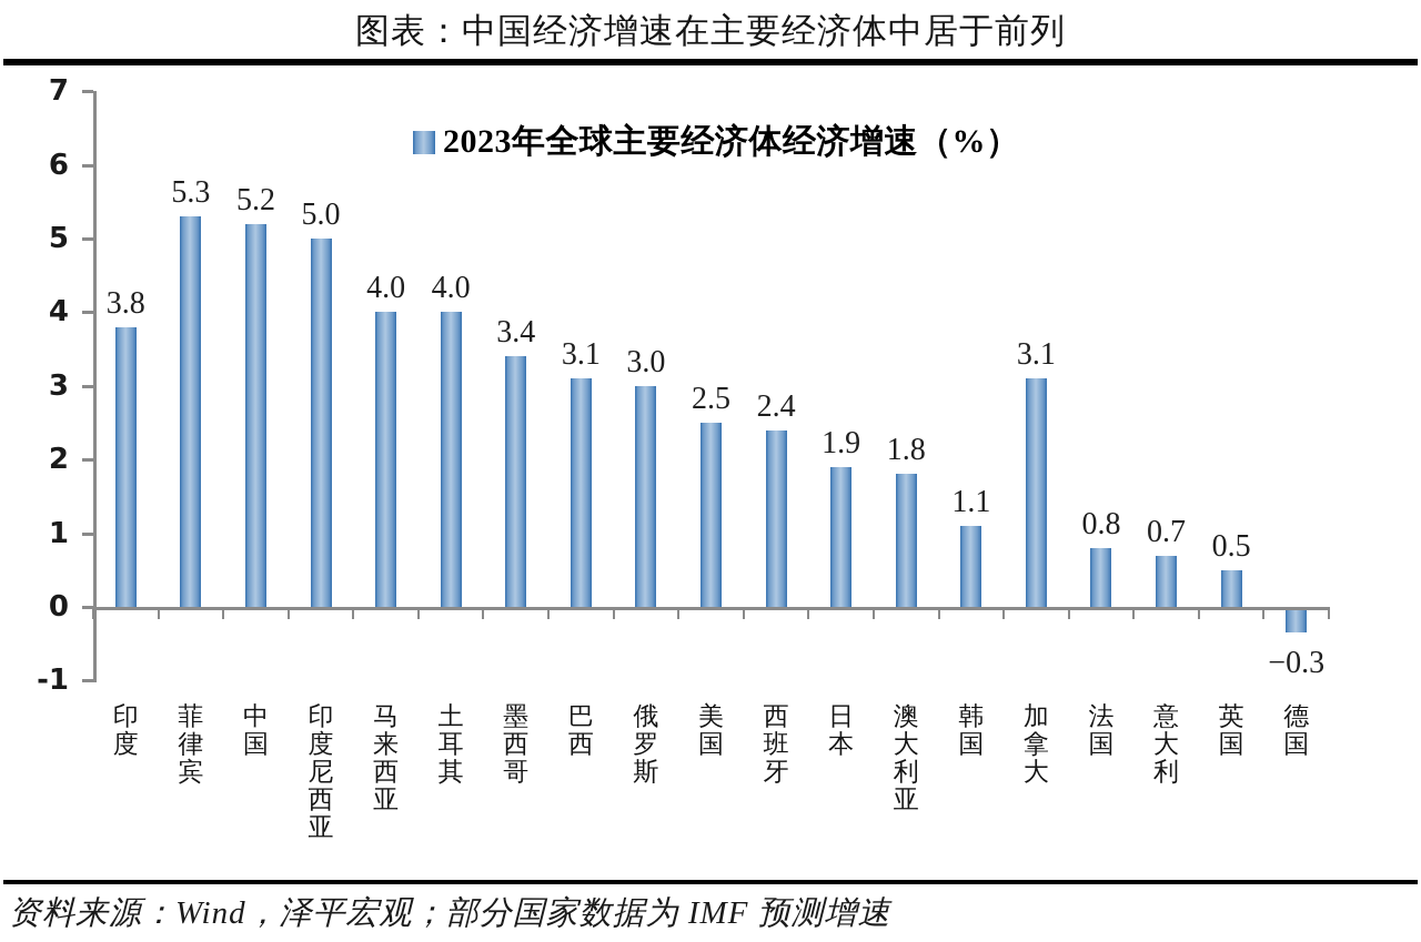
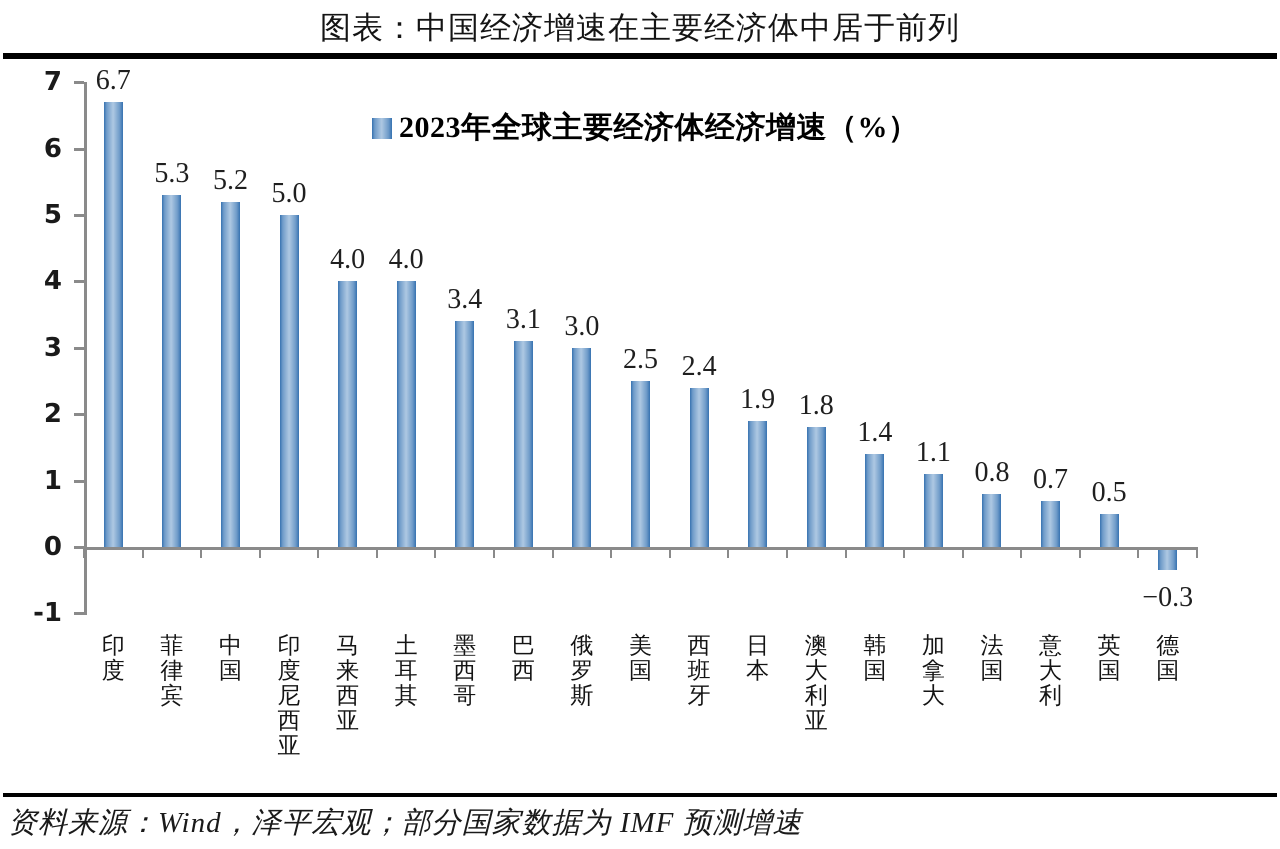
印度: 3.8 -> 6.7
韩国: 1.1 -> 1.4
加拿大: 3.1 -> 1.1
